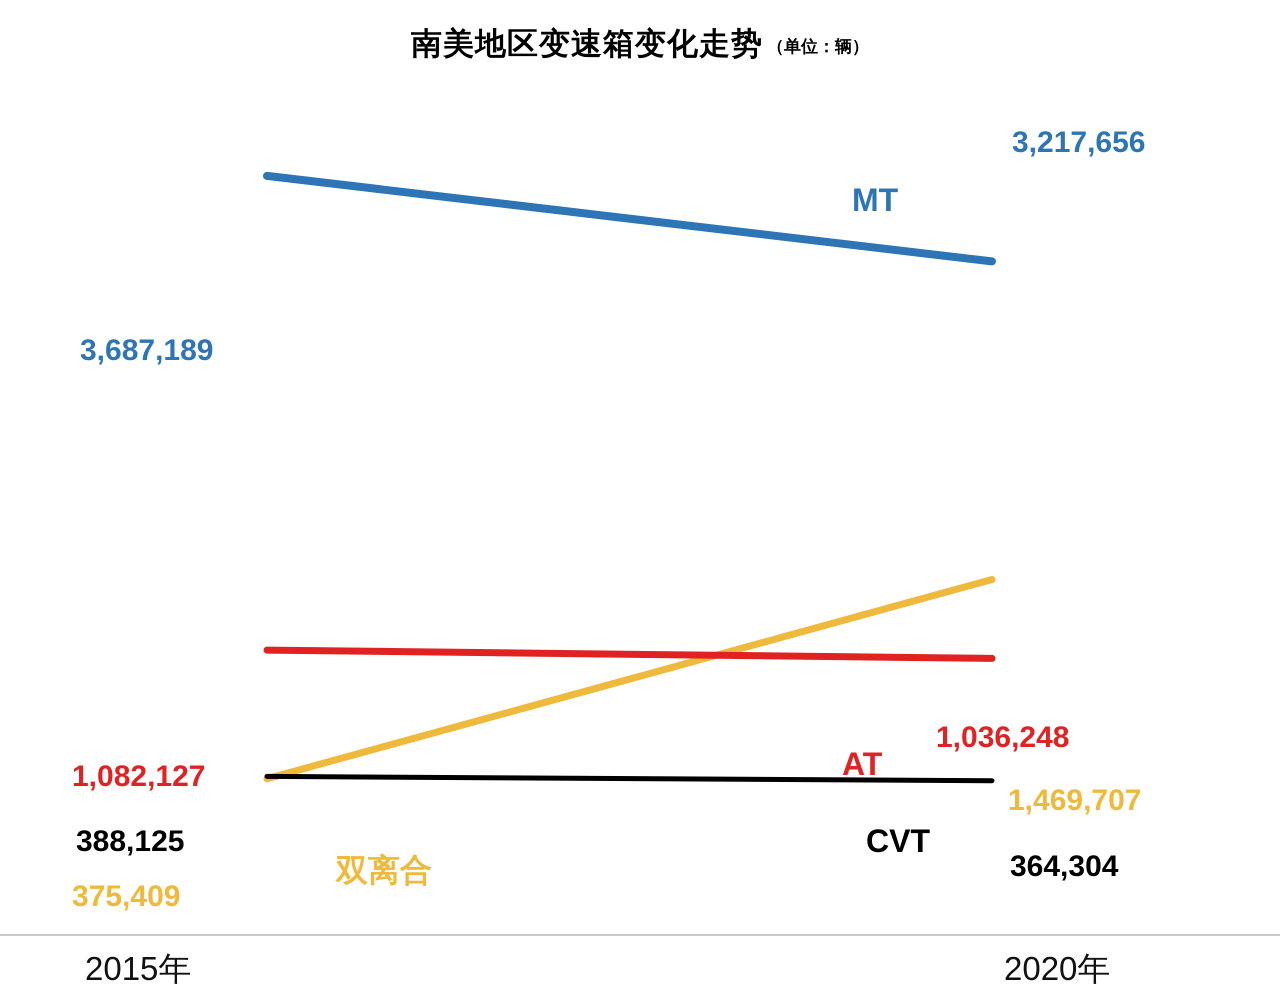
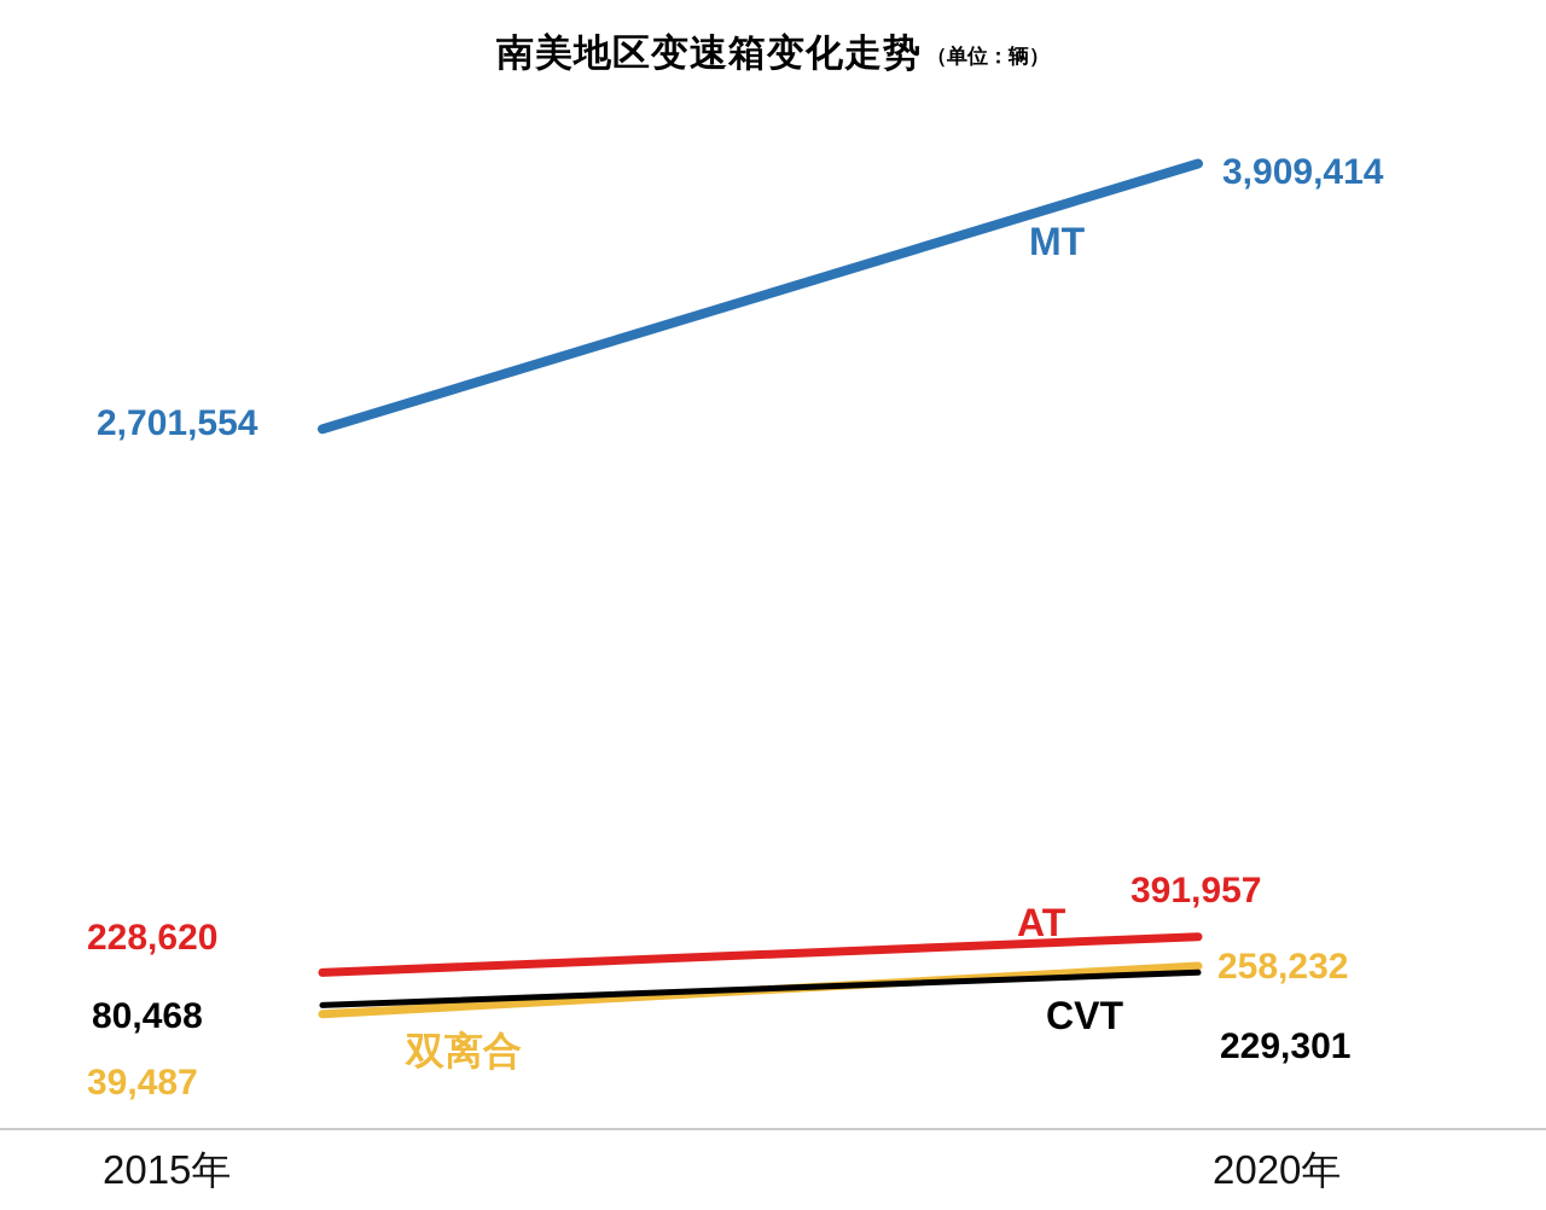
MT/2015年: 3,687,189 -> 2,701,554
AT/2015年: 1,082,127 -> 228,620
CVT/2015年: 388,125 -> 80,468
双离合/2015年: 375,409 -> 39,487
MT/2020年: 3,217,656 -> 3,909,414
AT/2020年: 1,036,248 -> 391,957
CVT/2020年: 364,304 -> 229,301
双离合/2020年: 1,469,707 -> 258,232
